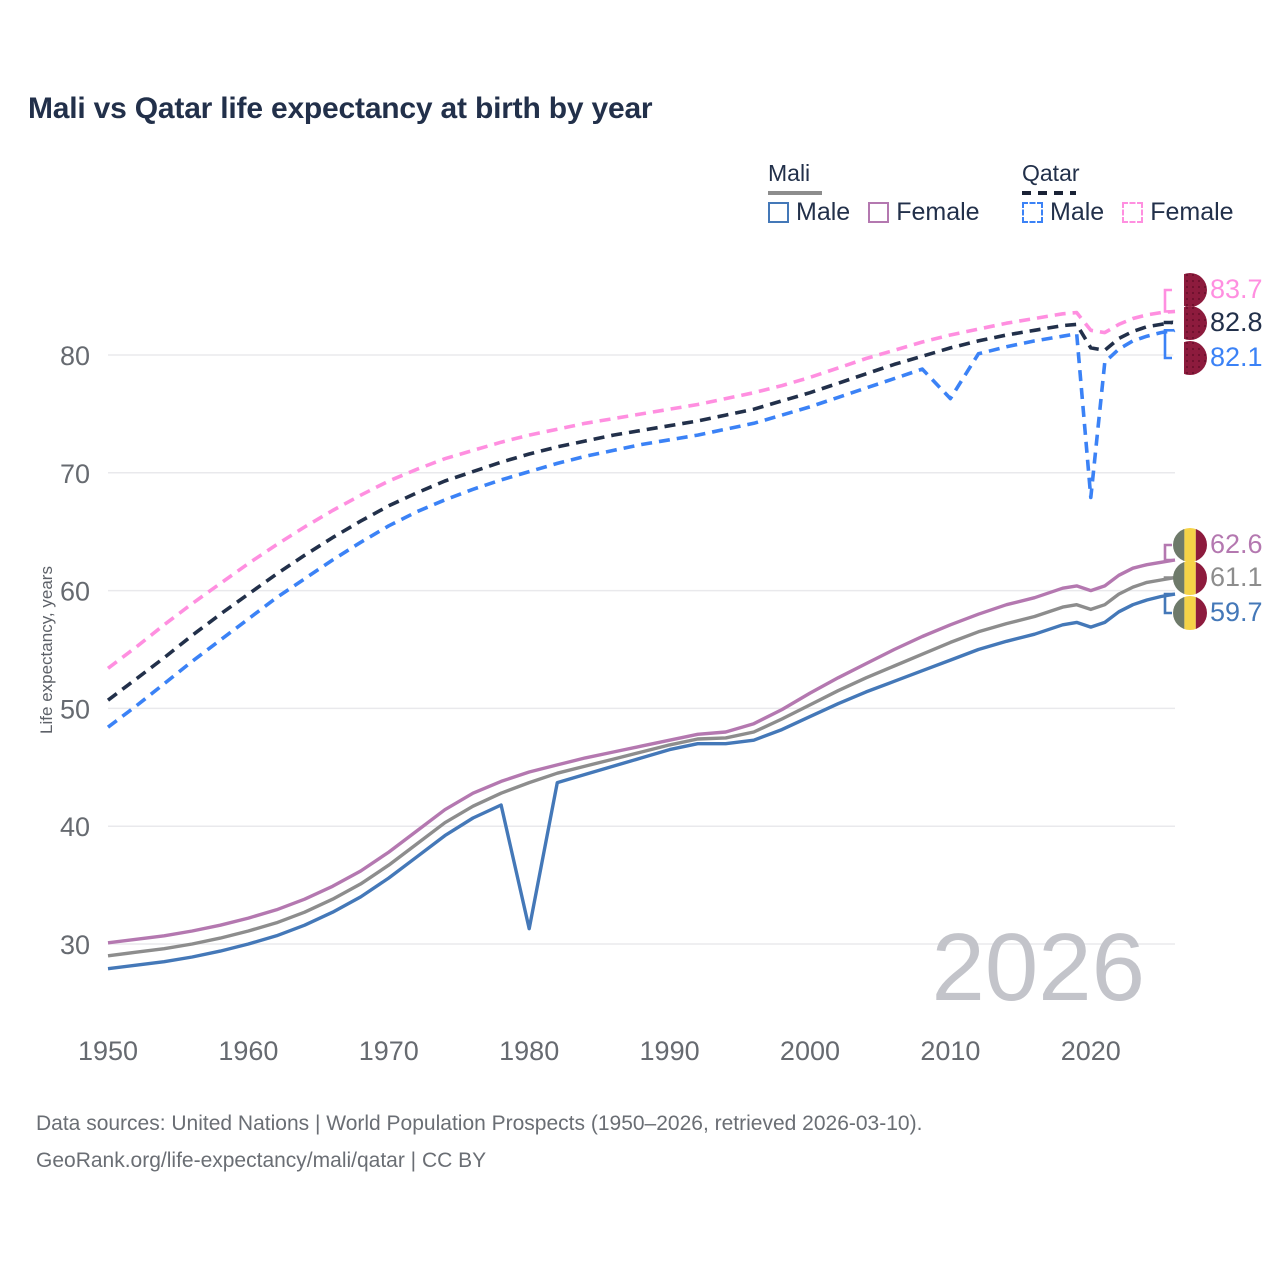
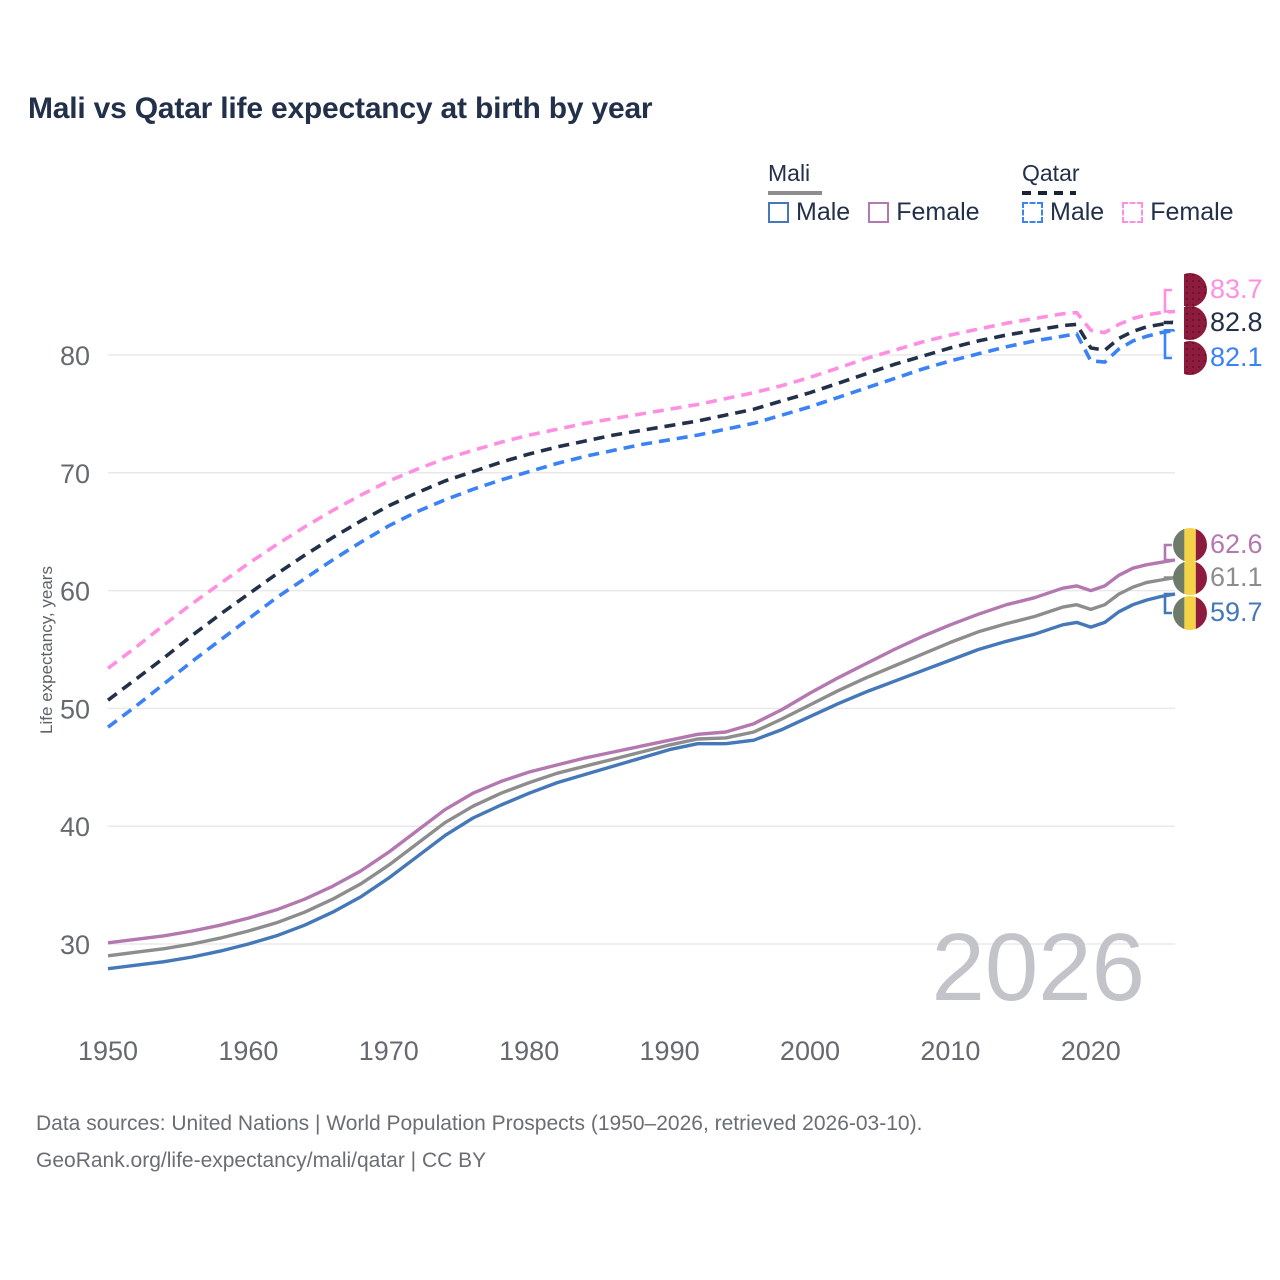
Mali Male/1980: 31.3 -> 42.8
Qatar Male/2010: 76.3 -> 79.5
Qatar Male/2020: 67.9 -> 79.5
